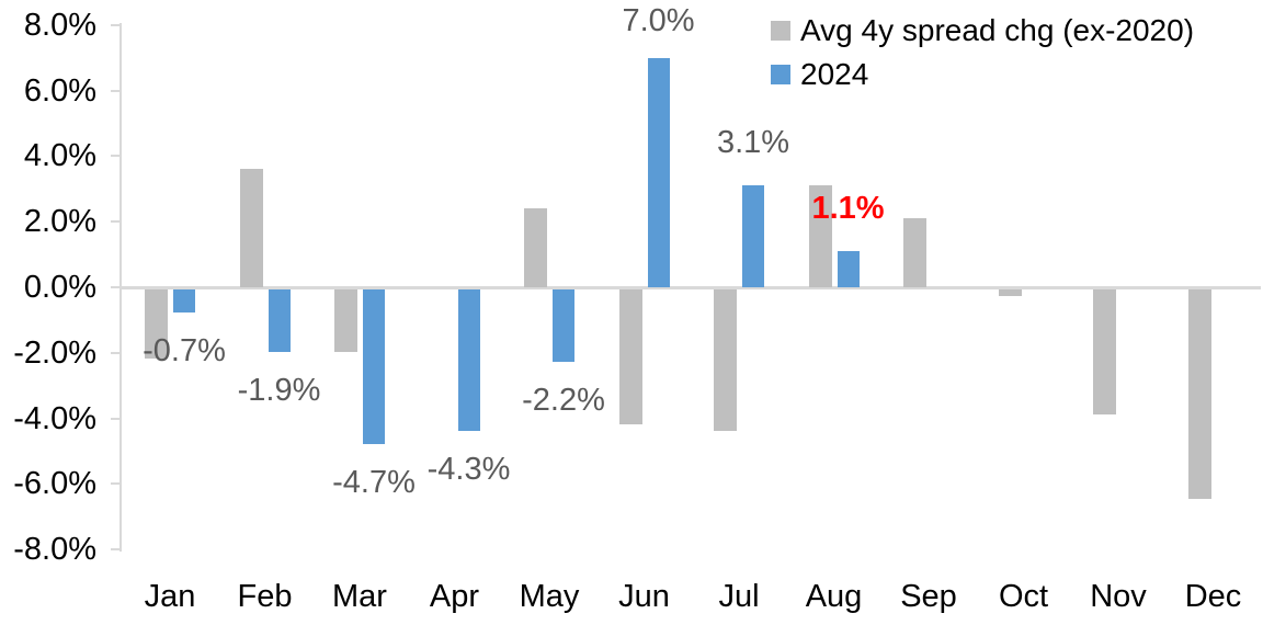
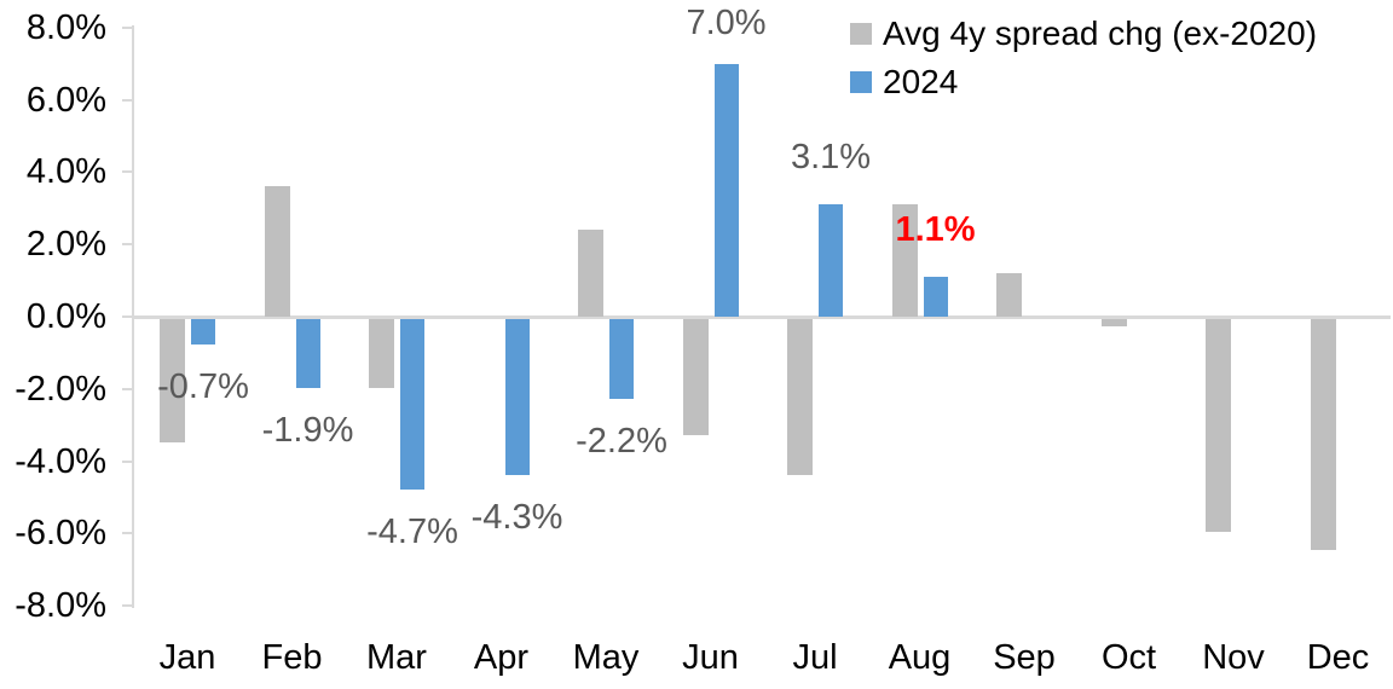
Avg 4y spread chg (ex-2020)/Jan: -2.1% -> -3.4%
Avg 4y spread chg (ex-2020)/Jun: -4.1% -> -3.2%
Avg 4y spread chg (ex-2020)/Sep: 2.1% -> 1.2%
Avg 4y spread chg (ex-2020)/Nov: -3.8% -> -5.9%
